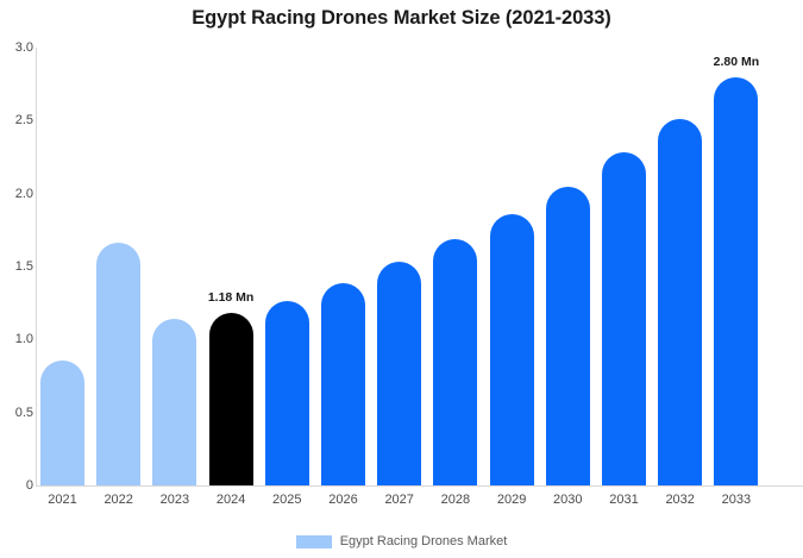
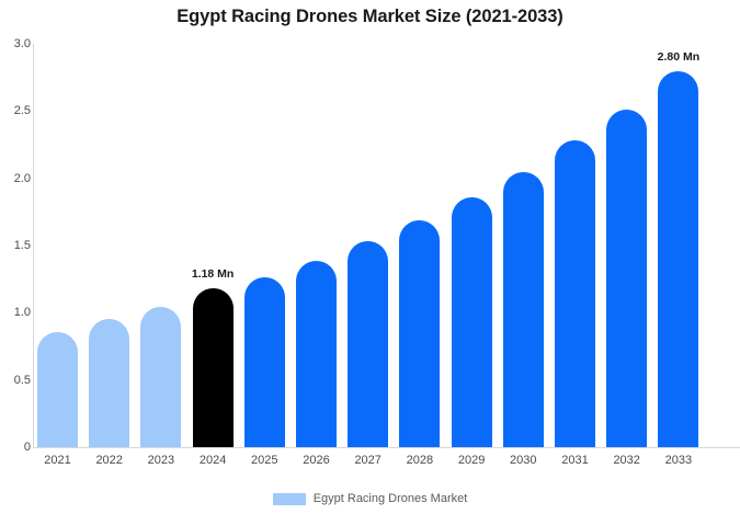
2022: 1.66 -> 0.95
2023: 1.14 -> 1.04
